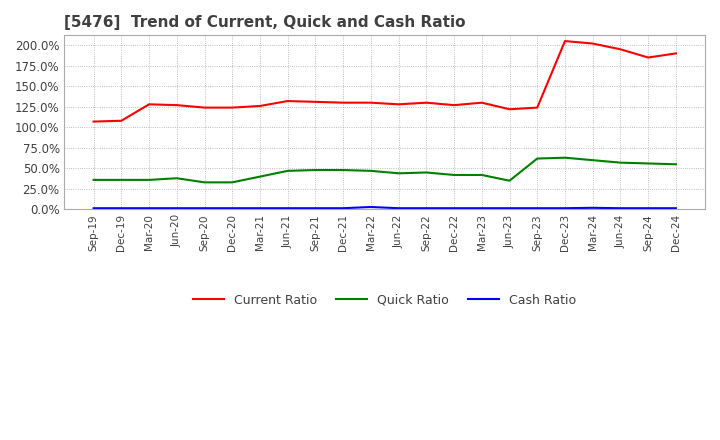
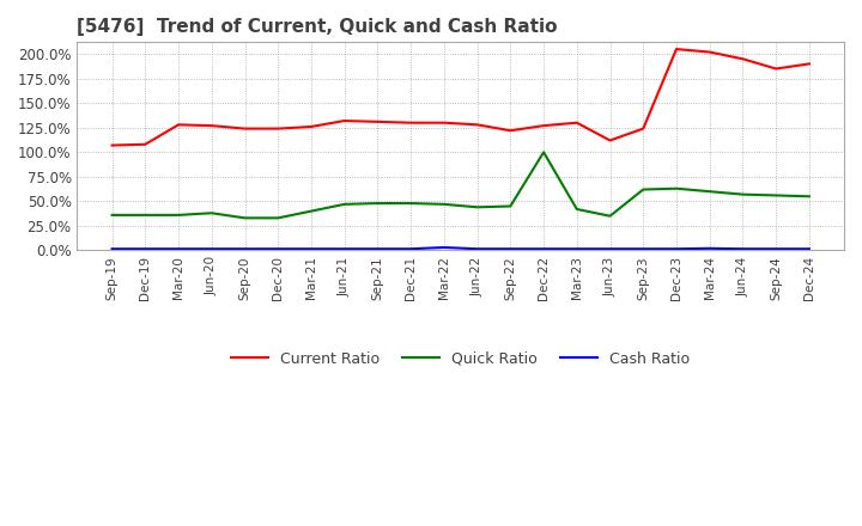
Current Ratio/Sep-22: 130% -> 122%
Quick Ratio/Dec-22: 42% -> 100%
Current Ratio/Jun-23: 122% -> 112%
